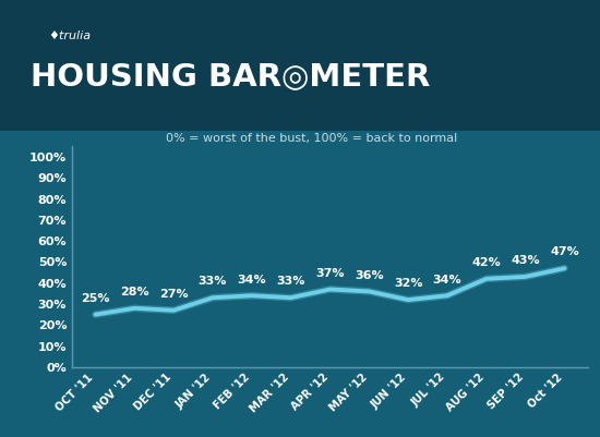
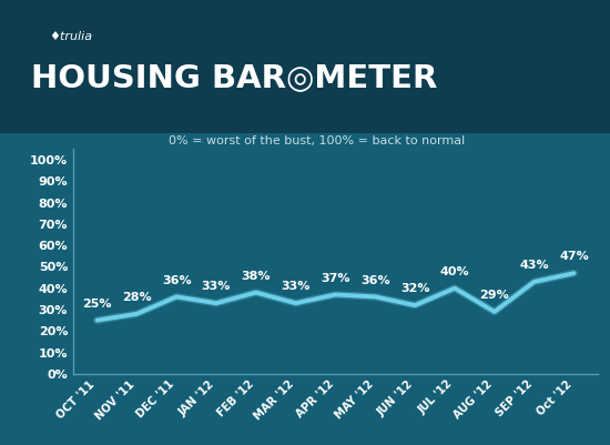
DEC '11: 27% -> 36%
FEB '12: 34% -> 38%
JUL '12: 34% -> 40%
AUG '12: 42% -> 29%
